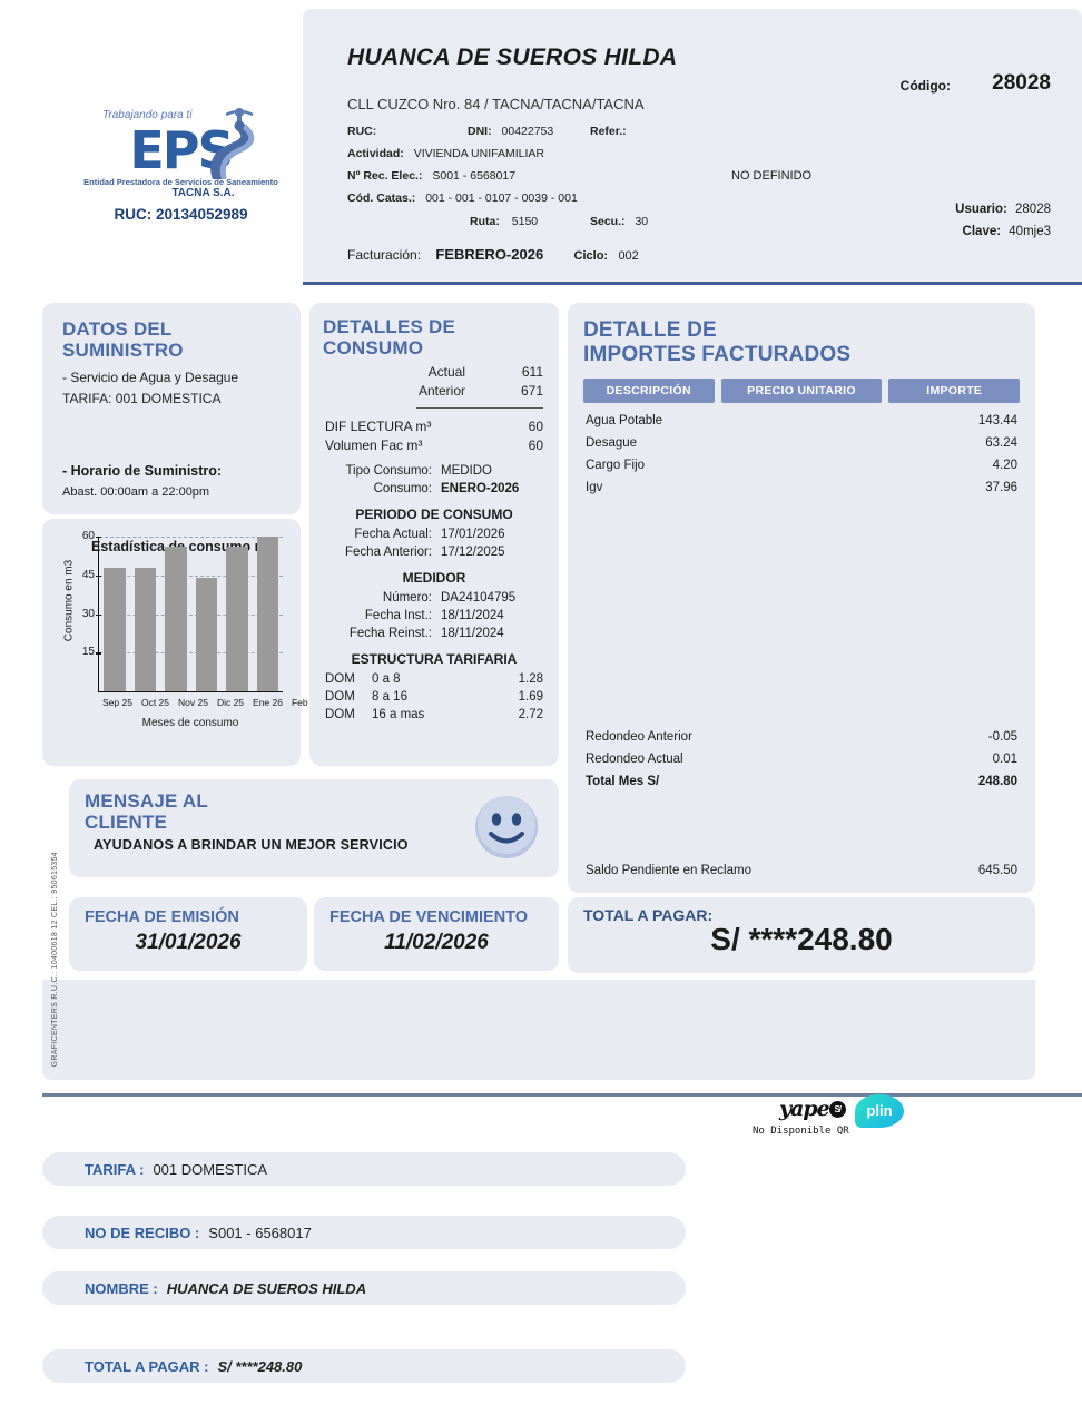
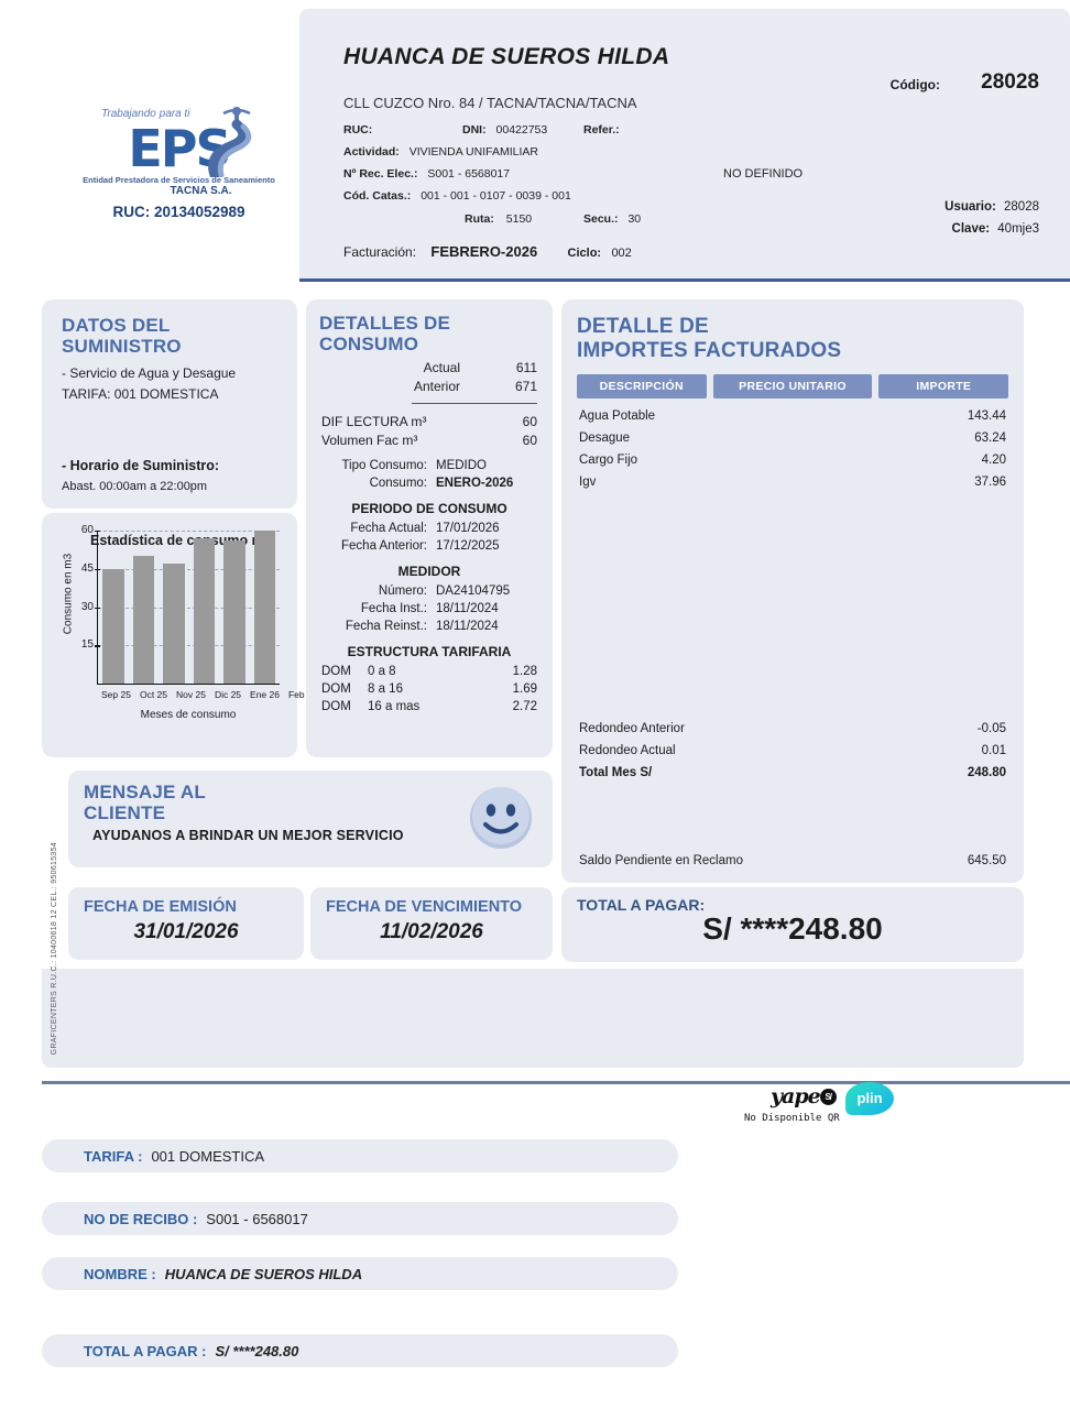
Sep 25: 48 -> 45
Oct 25: 48 -> 50
Nov 25: 56 -> 47
Dic 25: 44 -> 57
